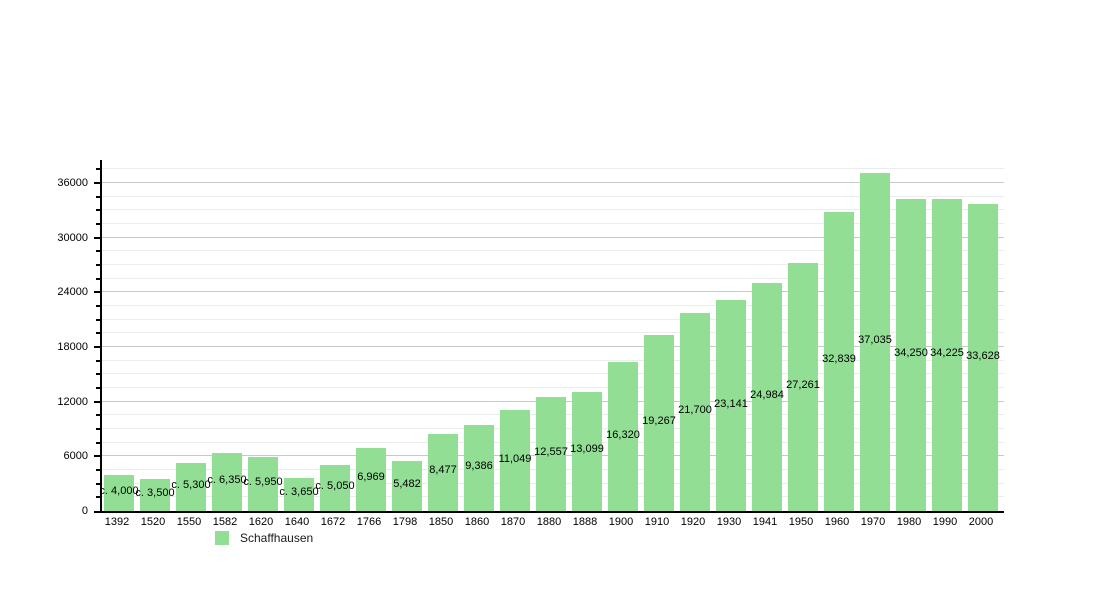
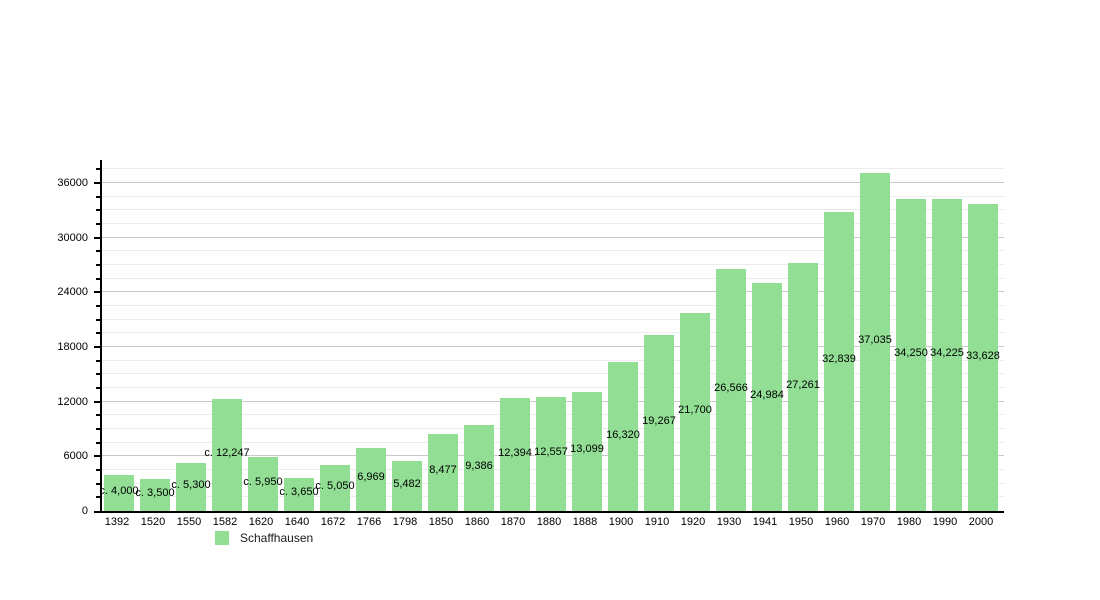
1582: 6,350 -> 12,247
1870: 11,049 -> 12,394
1930: 23,141 -> 26,566
